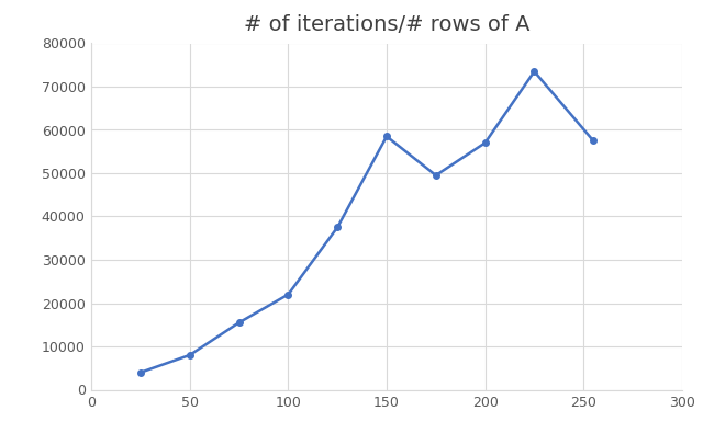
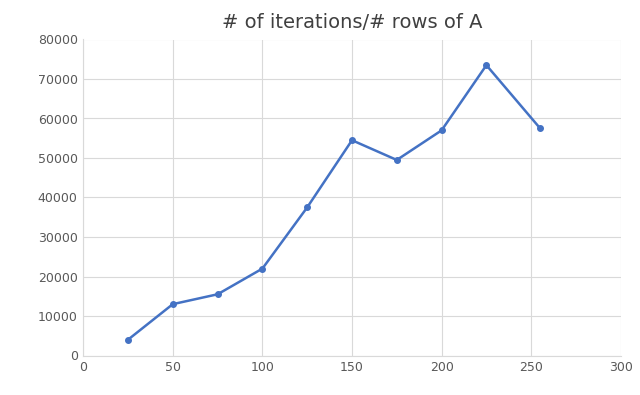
50: 8000 -> 13000
150: 58500 -> 54500
